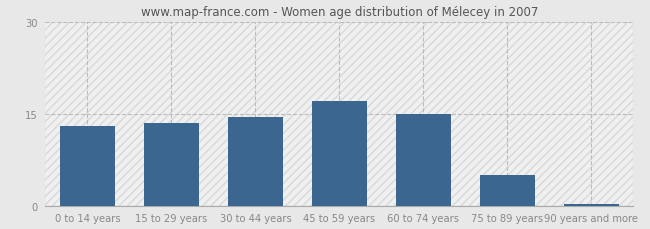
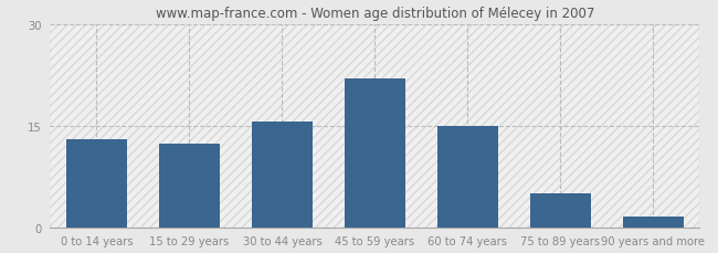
15 to 29 years: 13.5 -> 12.4
30 to 44 years: 14.5 -> 15.6
45 to 59 years: 17.0 -> 22.0
90 years and more: 0.3 -> 1.6
